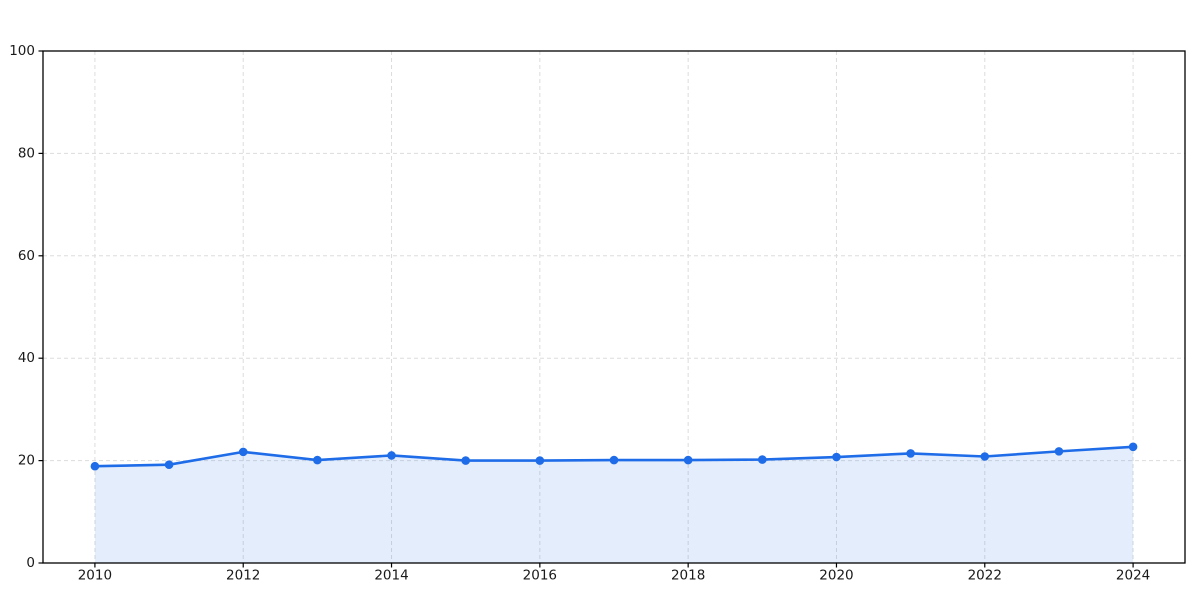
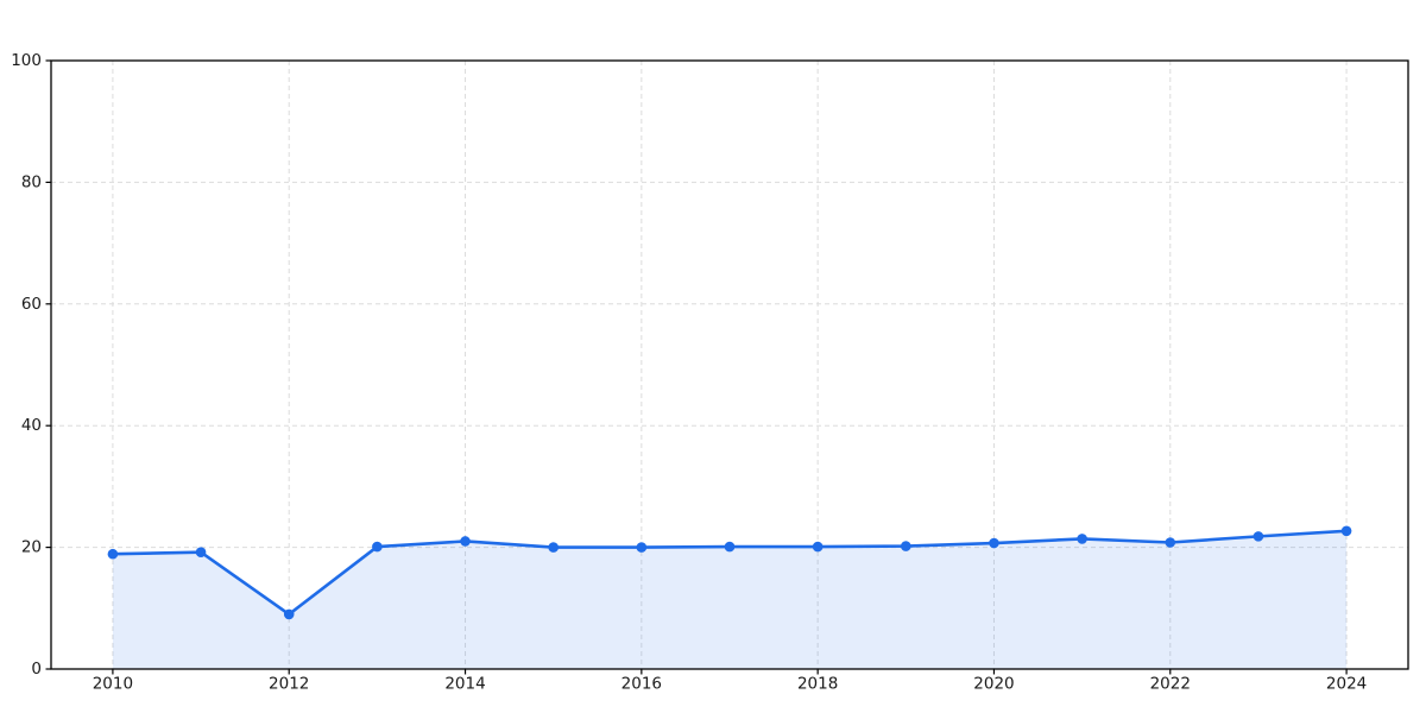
2012: 22 -> 9
